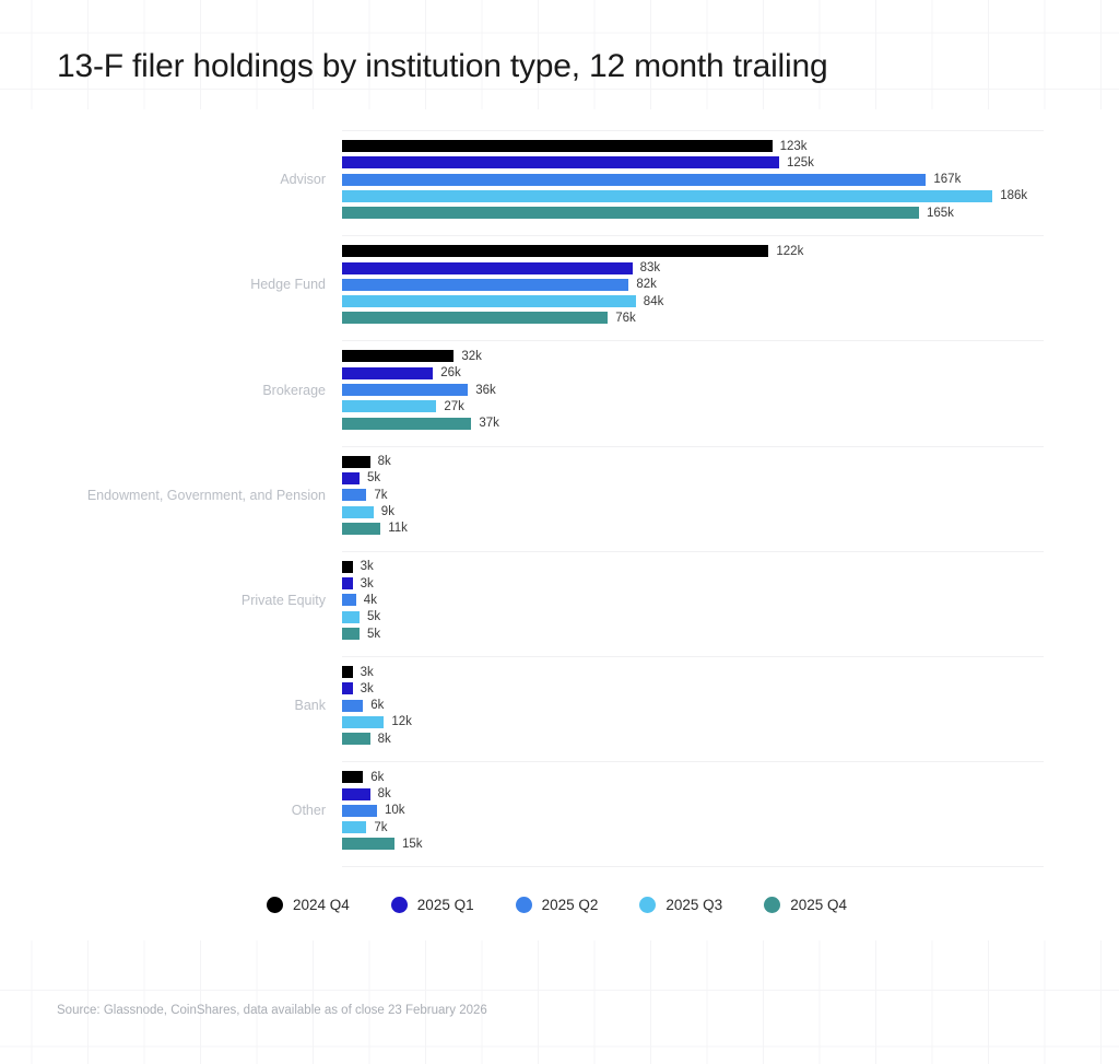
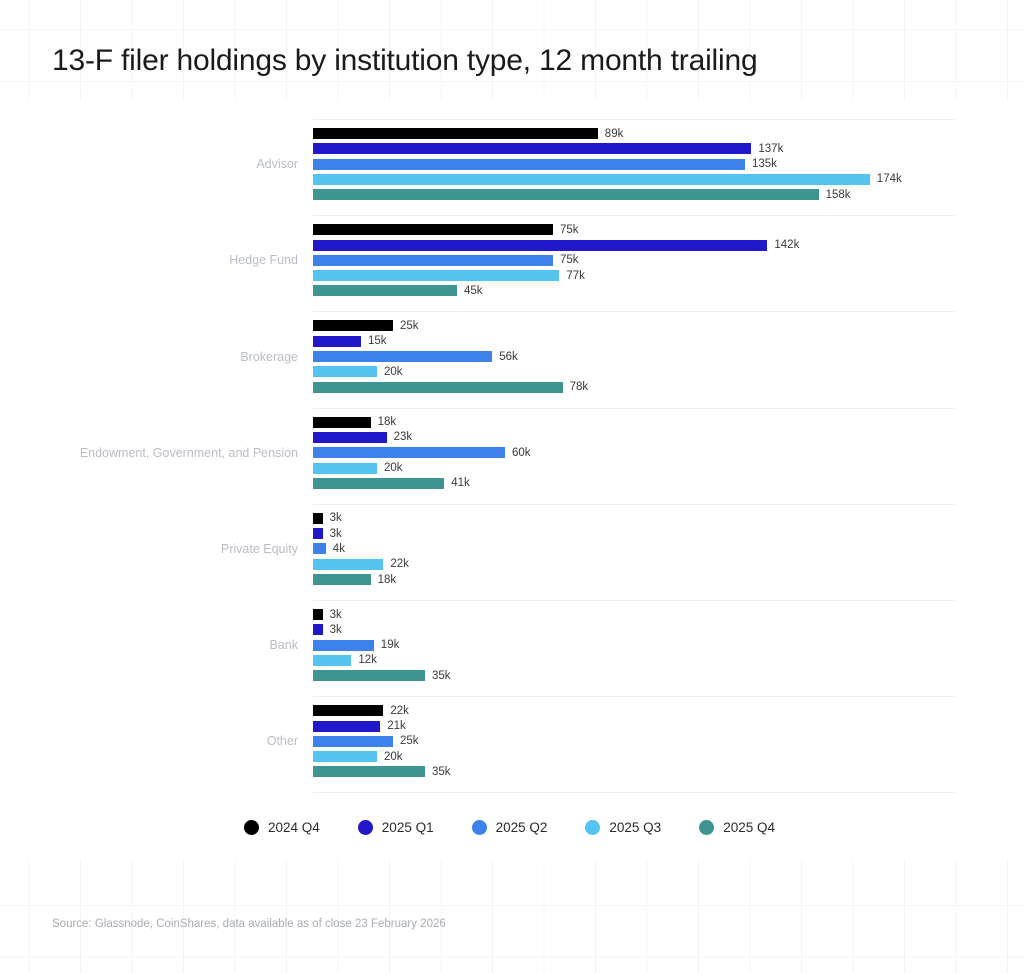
2024 Q4/Advisor: 123k -> 89k
2025 Q1/Advisor: 125k -> 137k
2025 Q2/Advisor: 167k -> 135k
2025 Q3/Advisor: 186k -> 174k
2025 Q4/Advisor: 165k -> 158k
2024 Q4/Hedge Fund: 122k -> 75k
2025 Q1/Hedge Fund: 83k -> 142k
2025 Q2/Hedge Fund: 82k -> 75k
2025 Q3/Hedge Fund: 84k -> 77k
2025 Q4/Hedge Fund: 76k -> 45k
2024 Q4/Brokerage: 32k -> 25k
2025 Q1/Brokerage: 26k -> 15k
2025 Q2/Brokerage: 36k -> 56k
2025 Q3/Brokerage: 27k -> 20k
2025 Q4/Brokerage: 37k -> 78k
2024 Q4/Endowment, Government, and Pension: 8k -> 18k
2025 Q1/Endowment, Government, and Pension: 5k -> 23k
2025 Q2/Endowment, Government, and Pension: 7k -> 60k
2025 Q3/Endowment, Government, and Pension: 9k -> 20k
2025 Q4/Endowment, Government, and Pension: 11k -> 41k
2025 Q3/Private Equity: 5k -> 22k
2025 Q4/Private Equity: 5k -> 18k
2025 Q2/Bank: 6k -> 19k
2025 Q4/Bank: 8k -> 35k
2024 Q4/Other: 6k -> 22k
2025 Q1/Other: 8k -> 21k
2025 Q2/Other: 10k -> 25k
2025 Q3/Other: 7k -> 20k
2025 Q4/Other: 15k -> 35k
